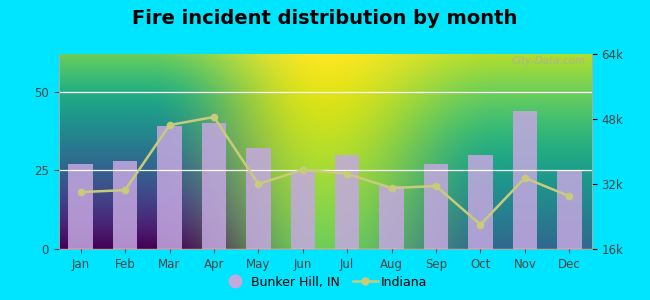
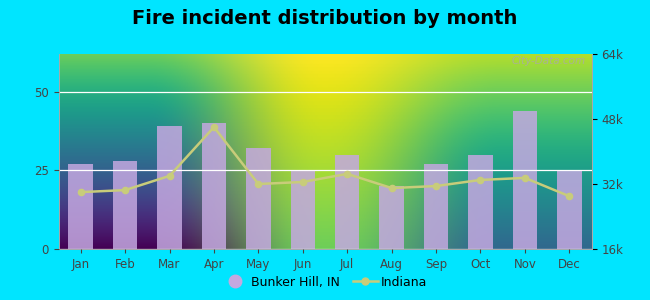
Indiana/Mar: 46.5k -> 34.0k
Indiana/Apr: 48.5k -> 46.0k
Indiana/Jun: 35.5k -> 32.5k
Indiana/Oct: 22.0k -> 33.0k
